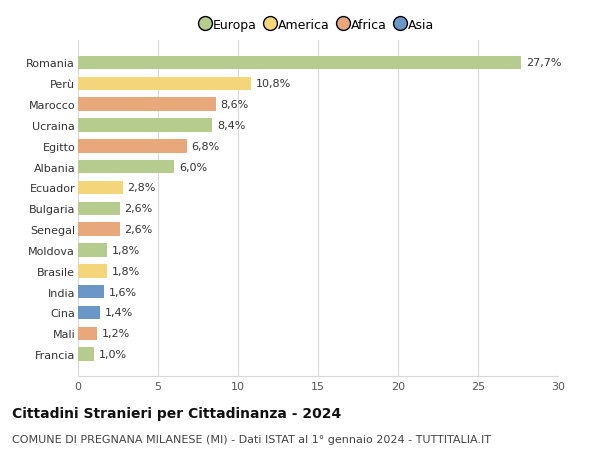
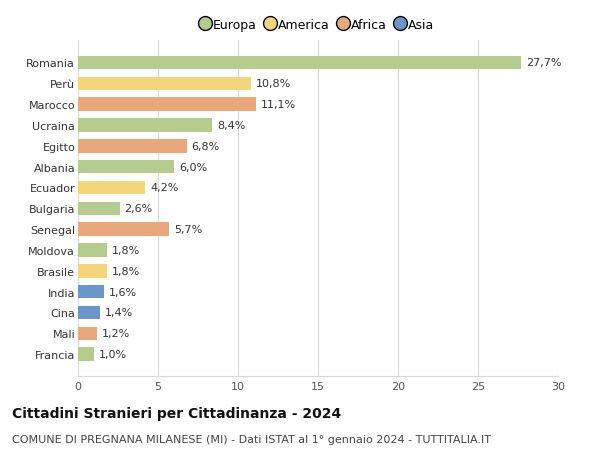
Marocco: 8,6% -> 11,1%
Ecuador: 2,8% -> 4,2%
Senegal: 2,6% -> 5,7%
